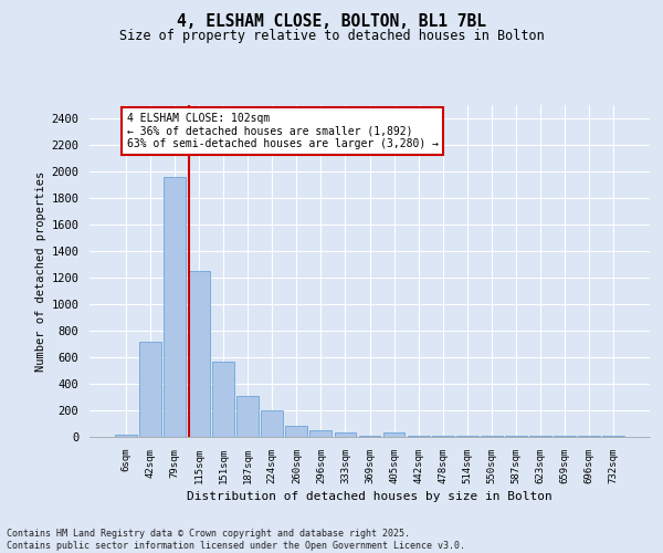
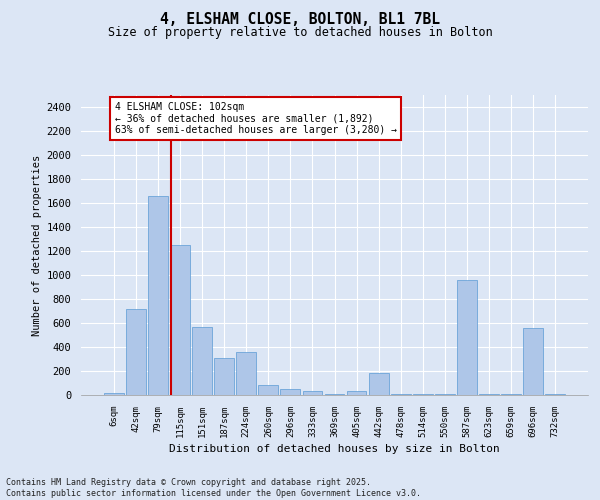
79sqm: 1960 -> 1660
224sqm: 200 -> 360
442sqm: 0 -> 180
587sqm: 0 -> 960
696sqm: 0 -> 560
